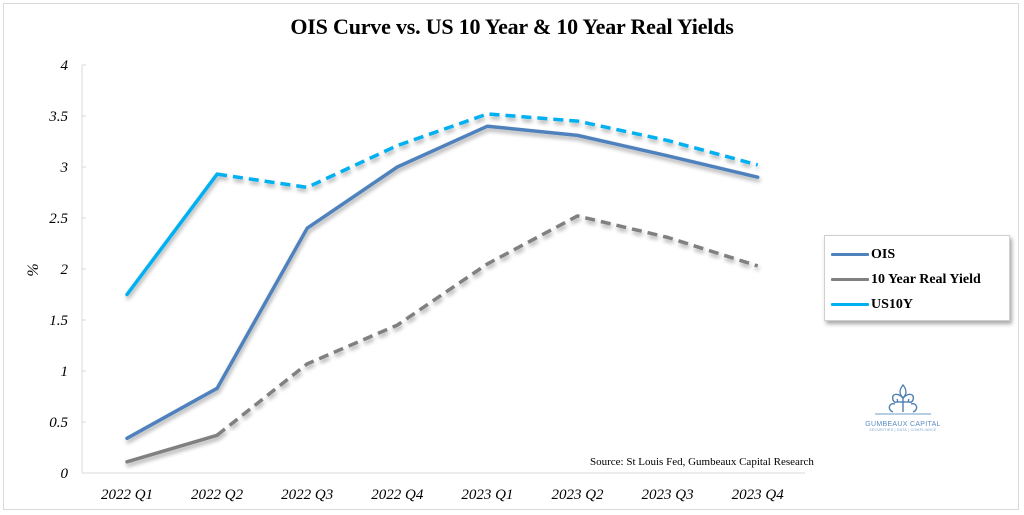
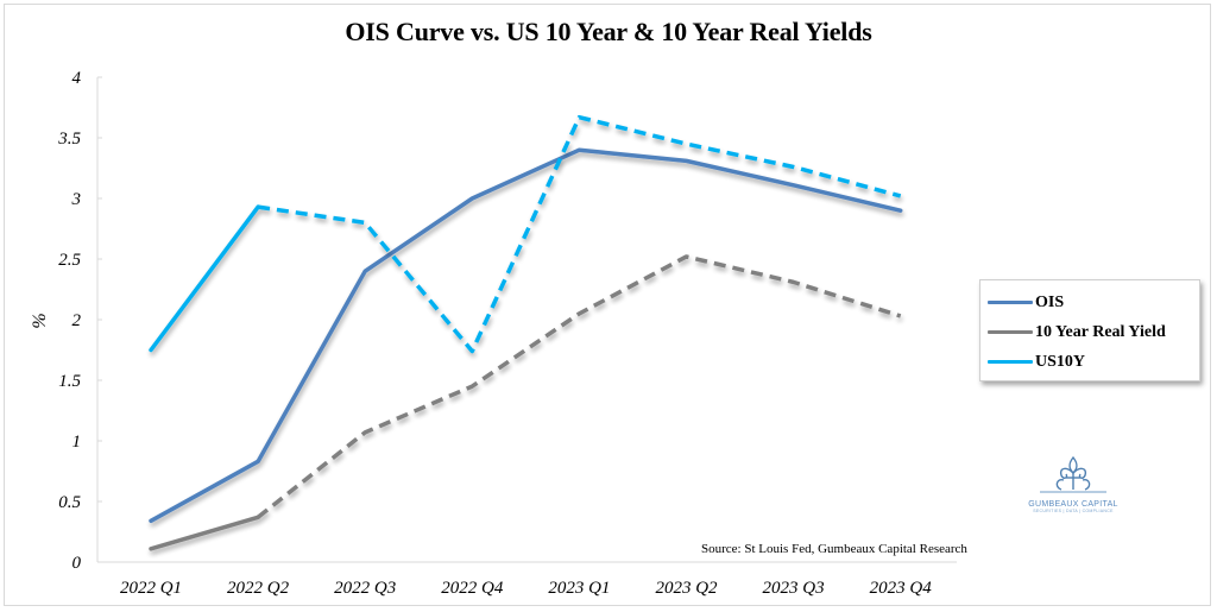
US10Y/2022 Q4: 3.21 -> 1.74
US10Y/2023 Q1: 3.52 -> 3.67
